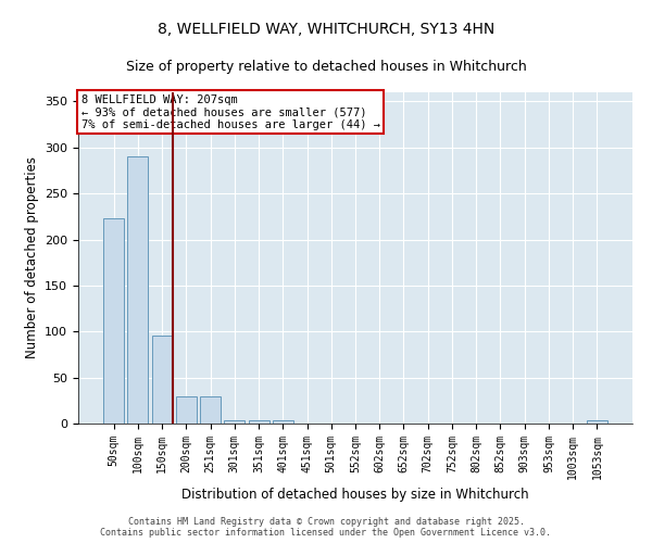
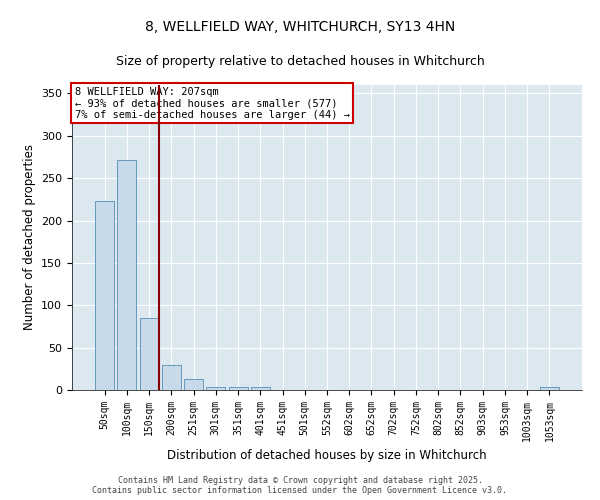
100sqm: 290 -> 271
150sqm: 96 -> 85
251sqm: 30 -> 13
